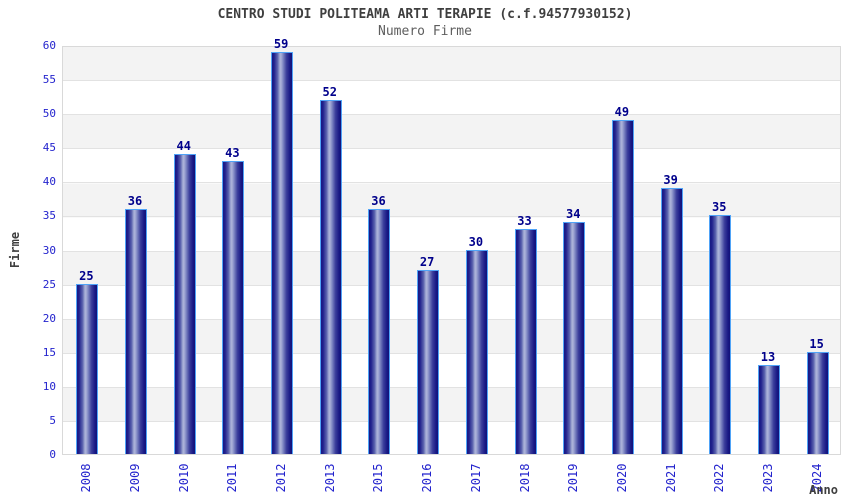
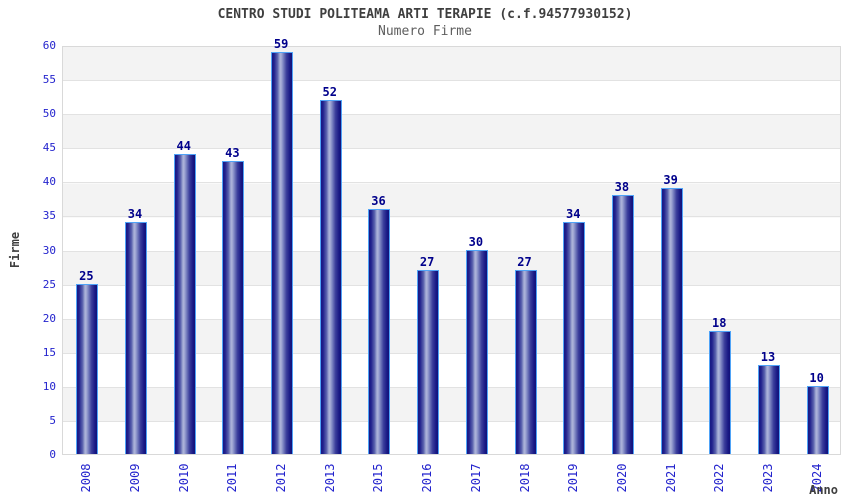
2009: 36 -> 34
2018: 33 -> 27
2020: 49 -> 38
2022: 35 -> 18
2024: 15 -> 10
